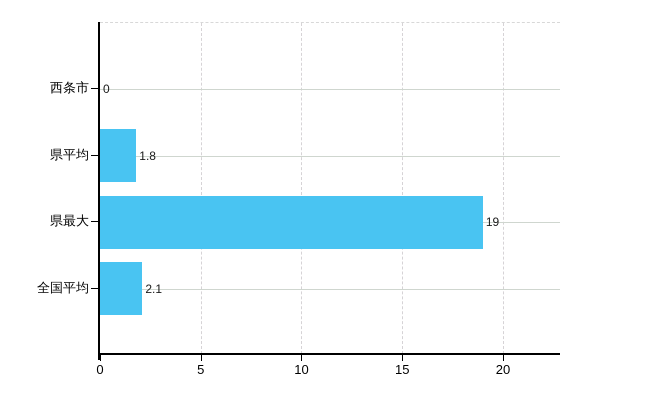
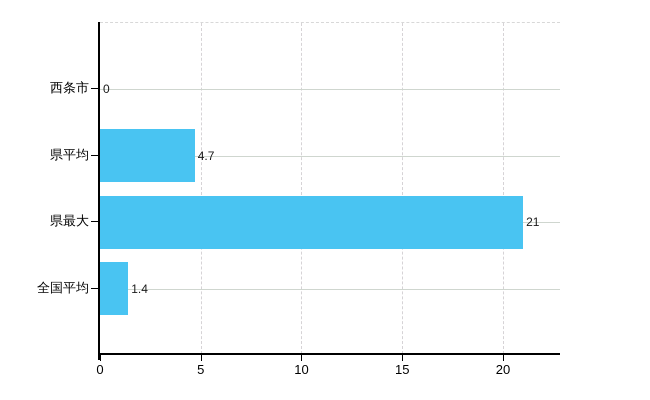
県平均: 1.8 -> 4.7
県最大: 19 -> 21
全国平均: 2.1 -> 1.4
